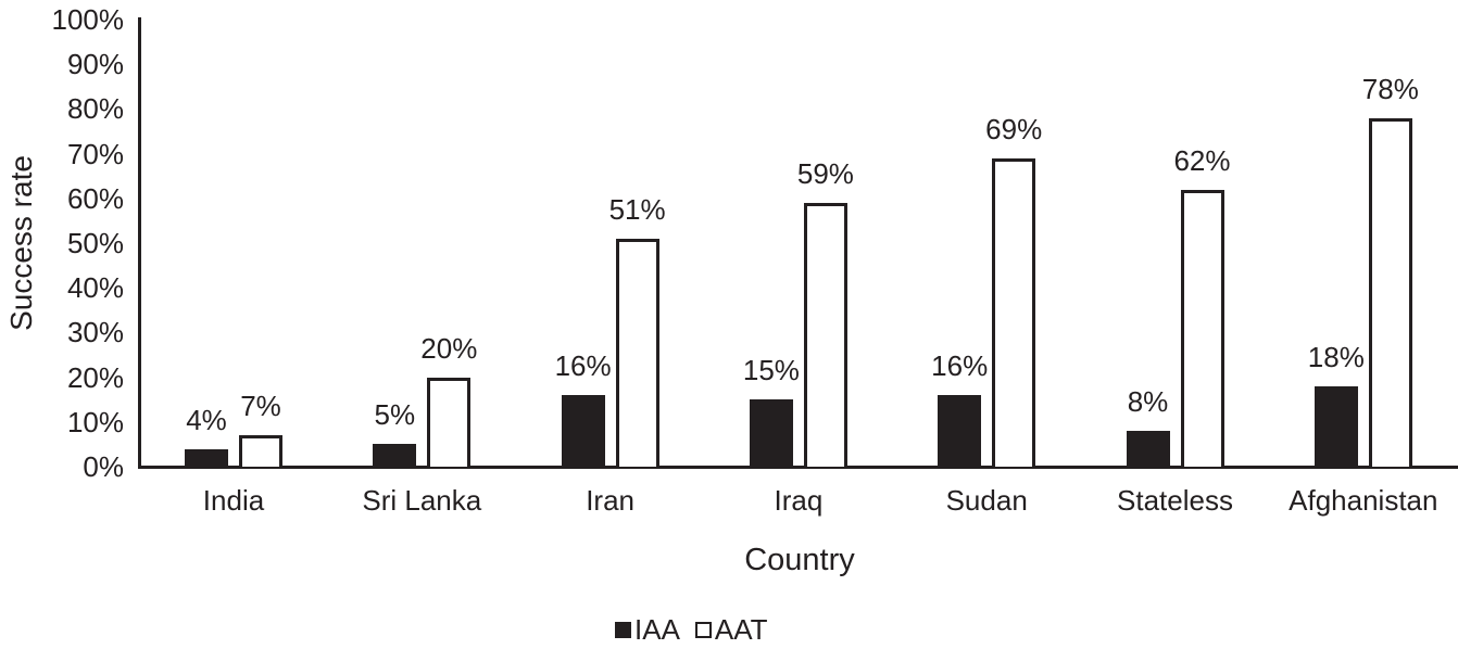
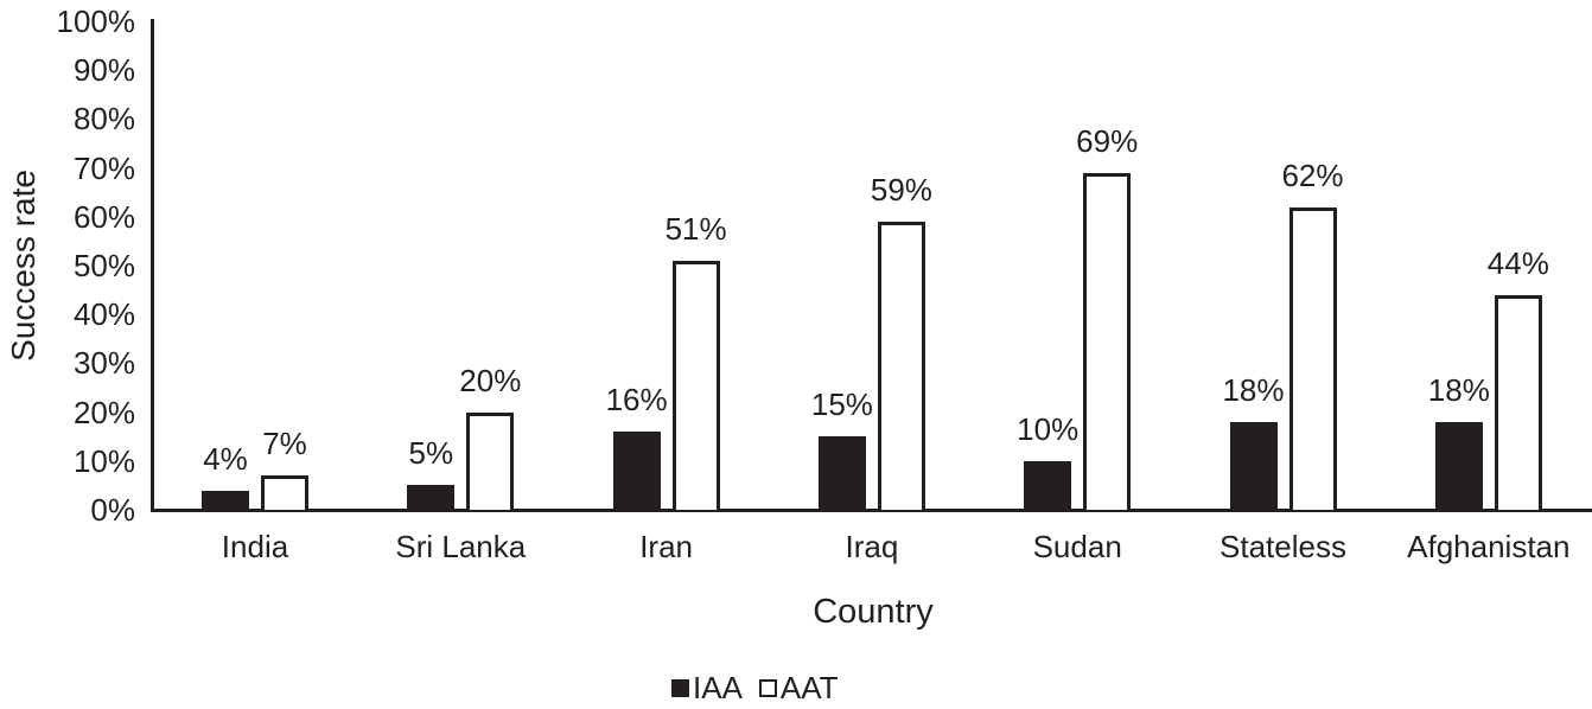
IAA/Sudan: 16% -> 10%
IAA/Stateless: 8% -> 18%
AAT/Afghanistan: 78% -> 44%
